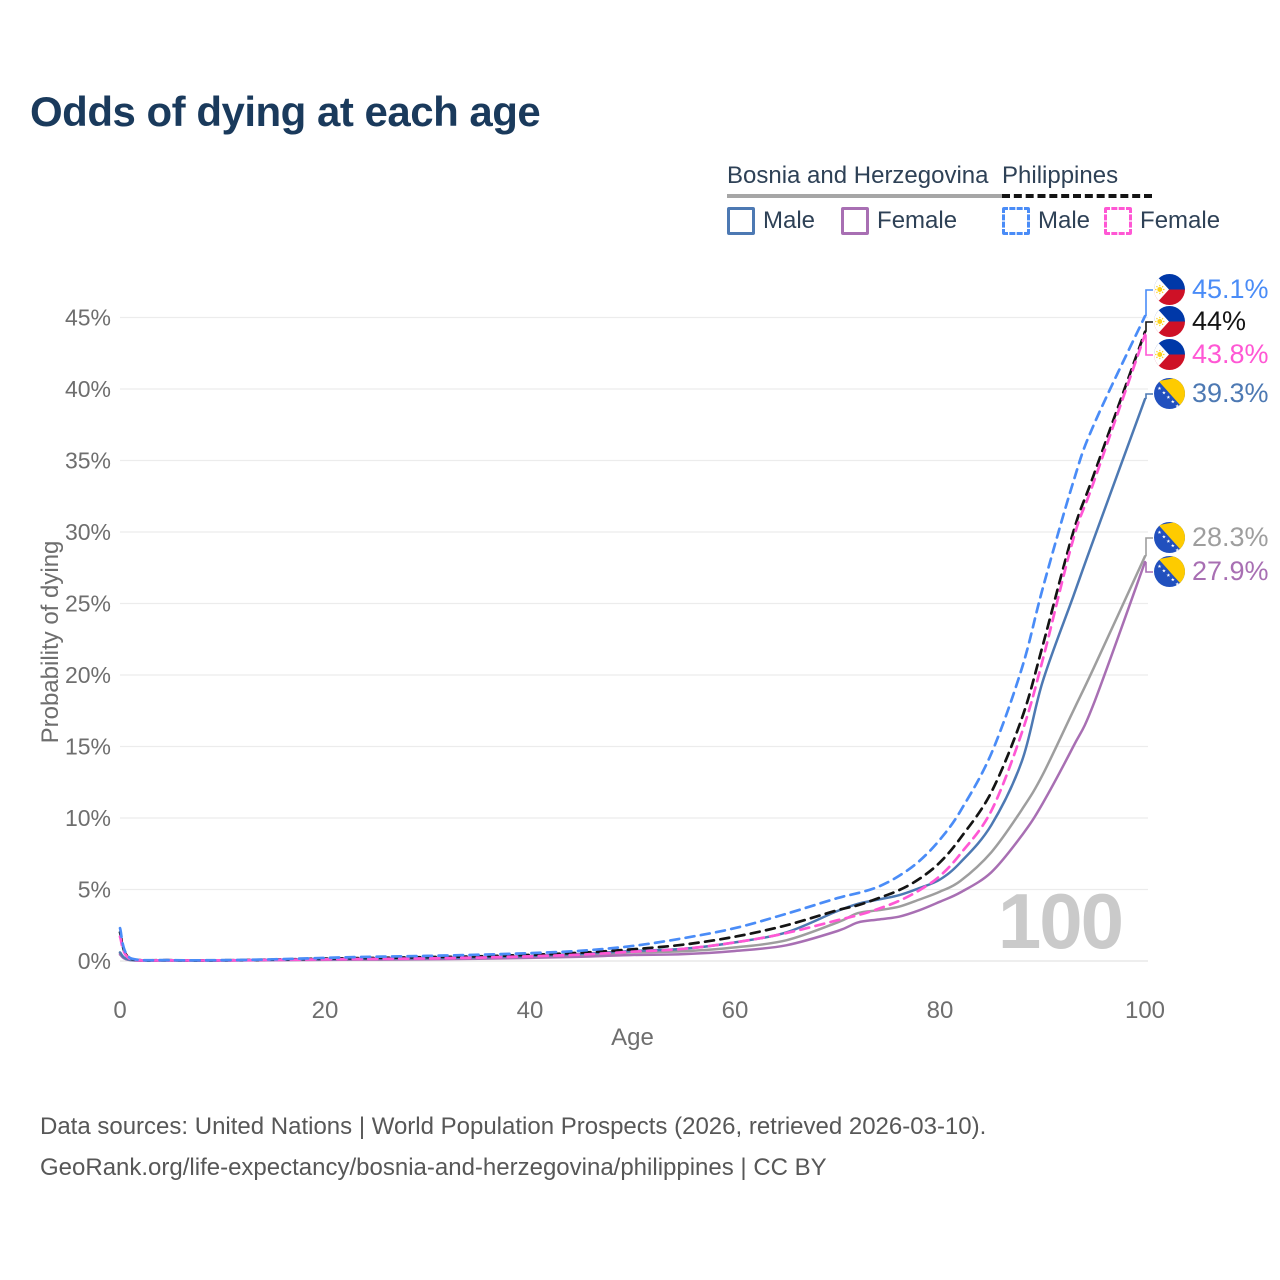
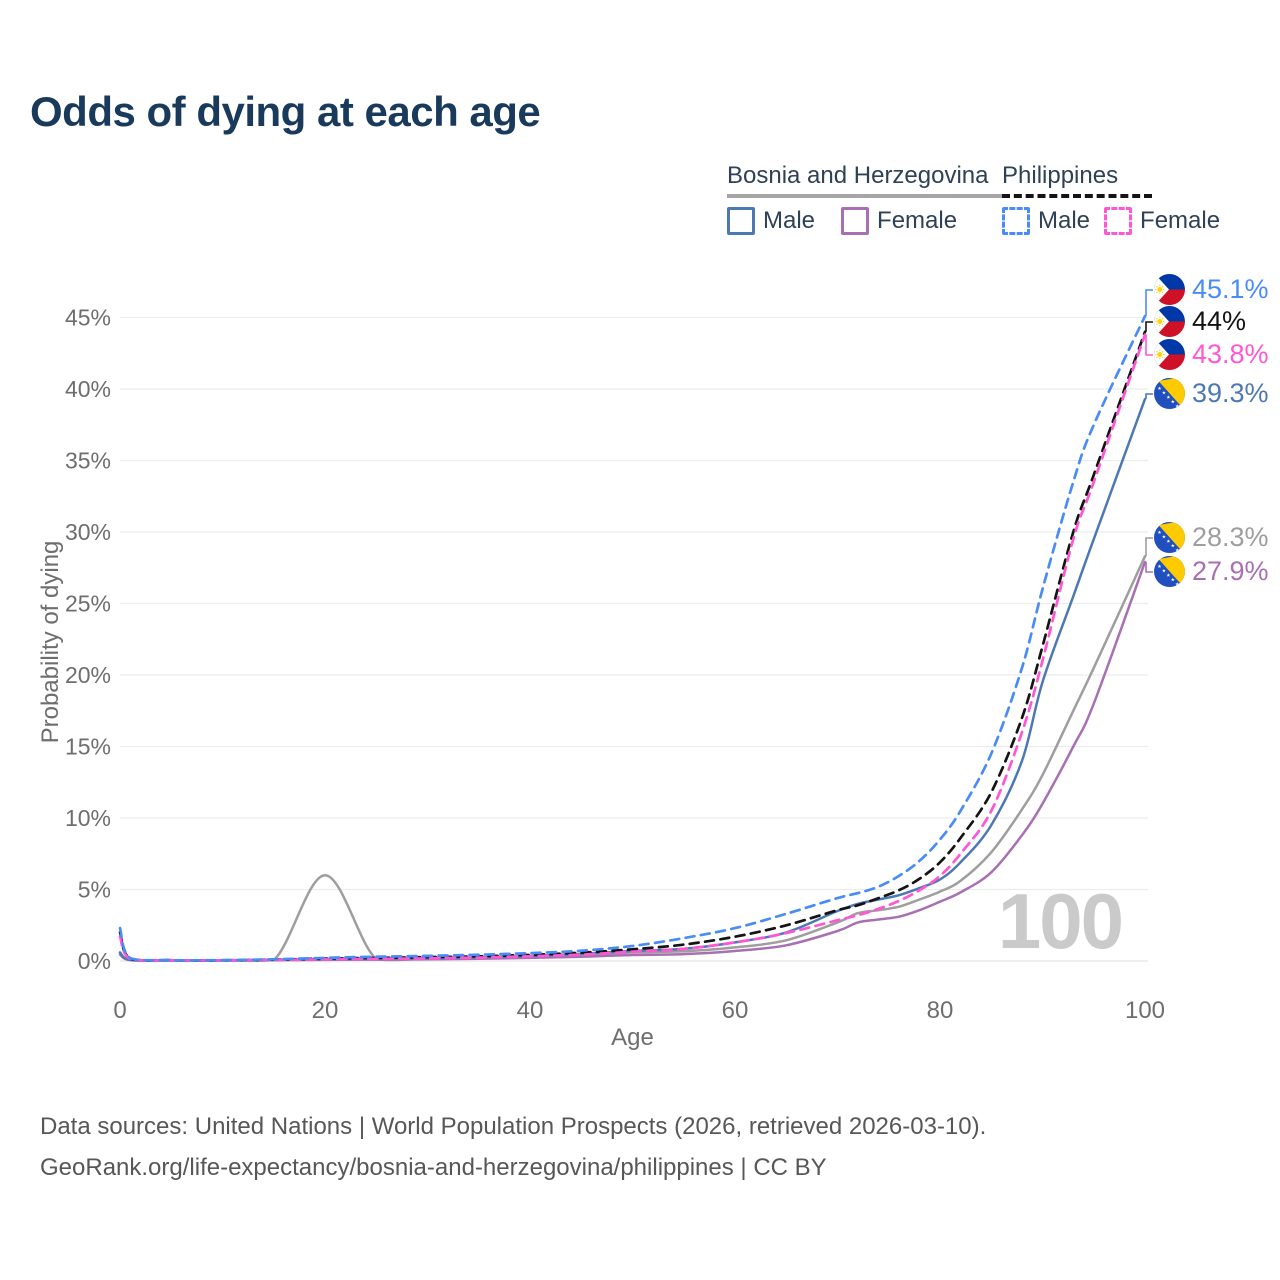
Bosnia and Herzegovina/20: 0.1% -> 6.0%
